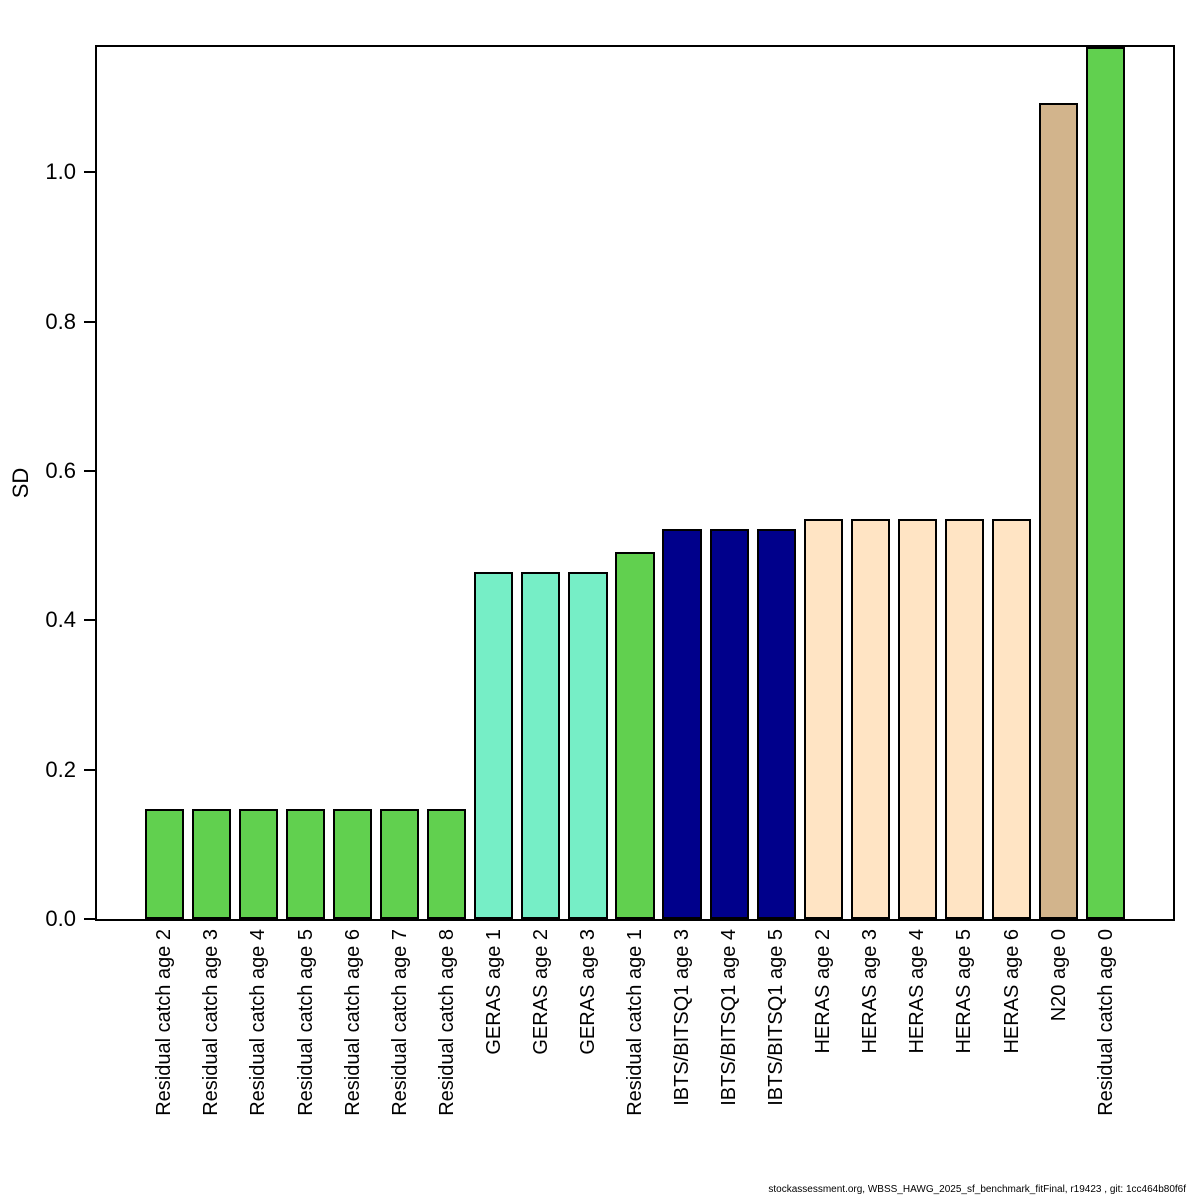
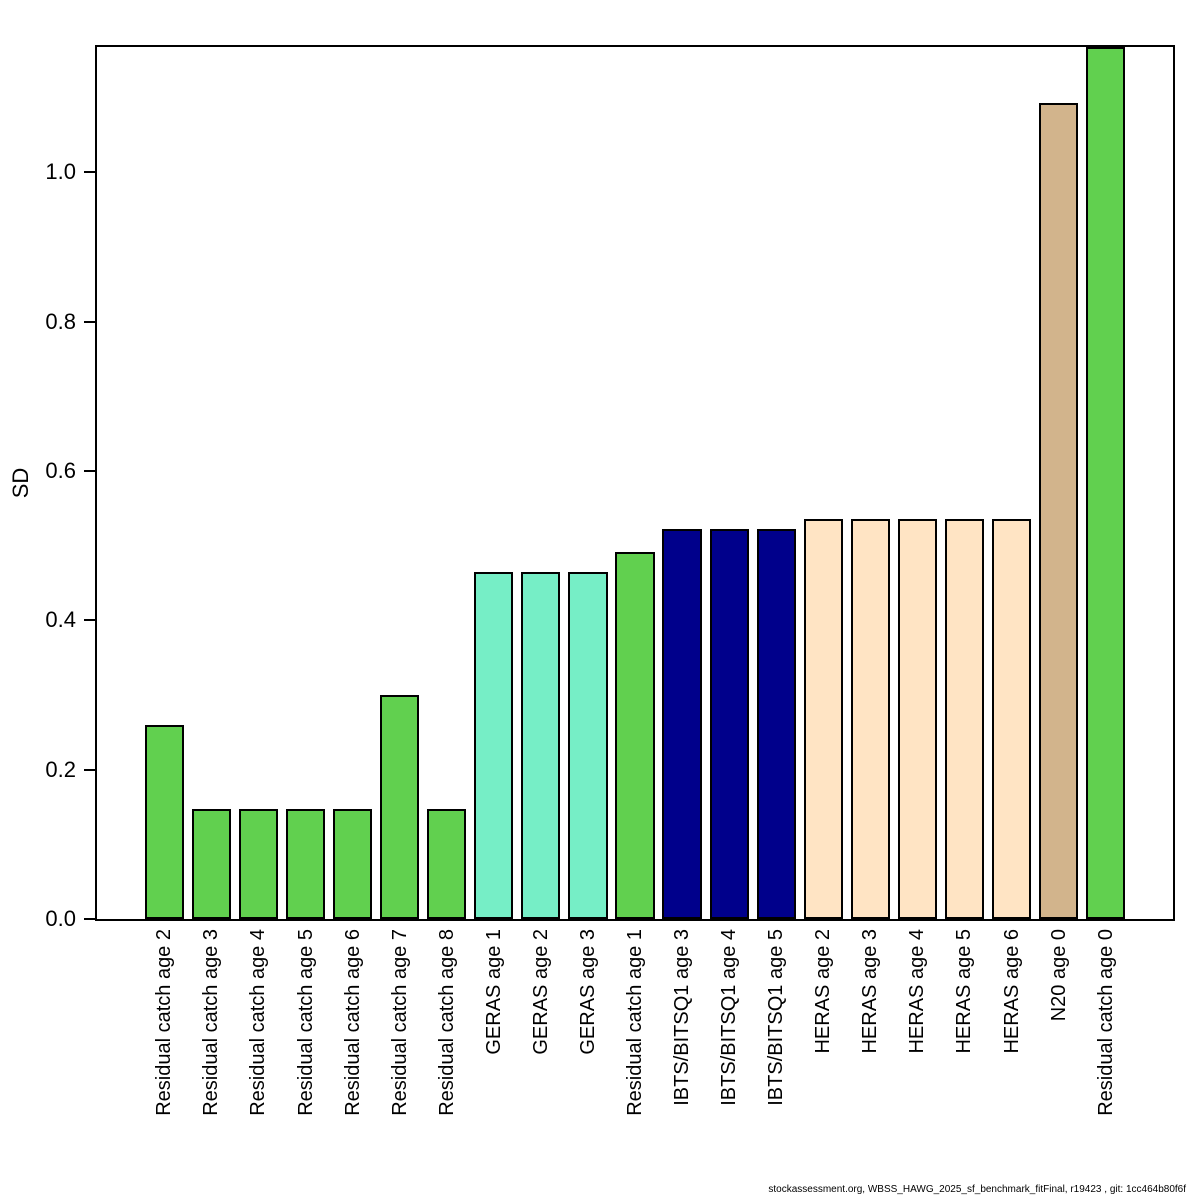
Residual catch age 2: 0.15 -> 0.26
Residual catch age 7: 0.15 -> 0.30
